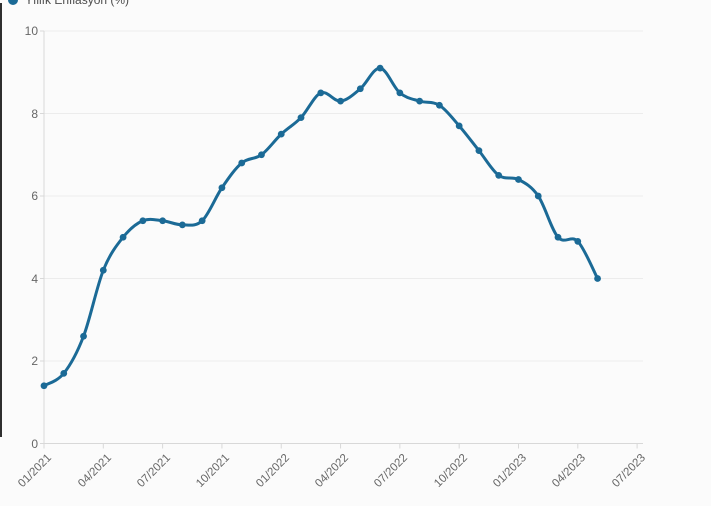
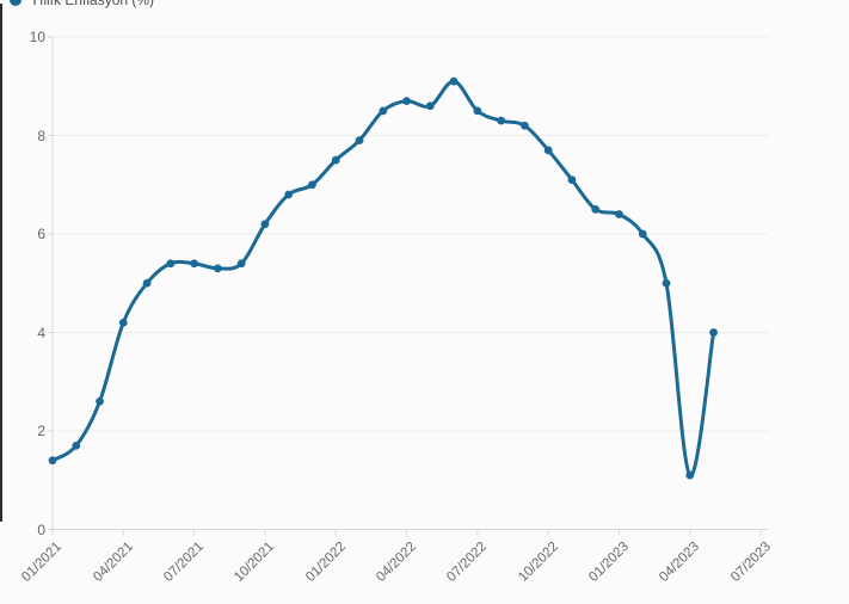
04/2022: 8.3 -> 8.7
04/2023: 4.9 -> 1.1
